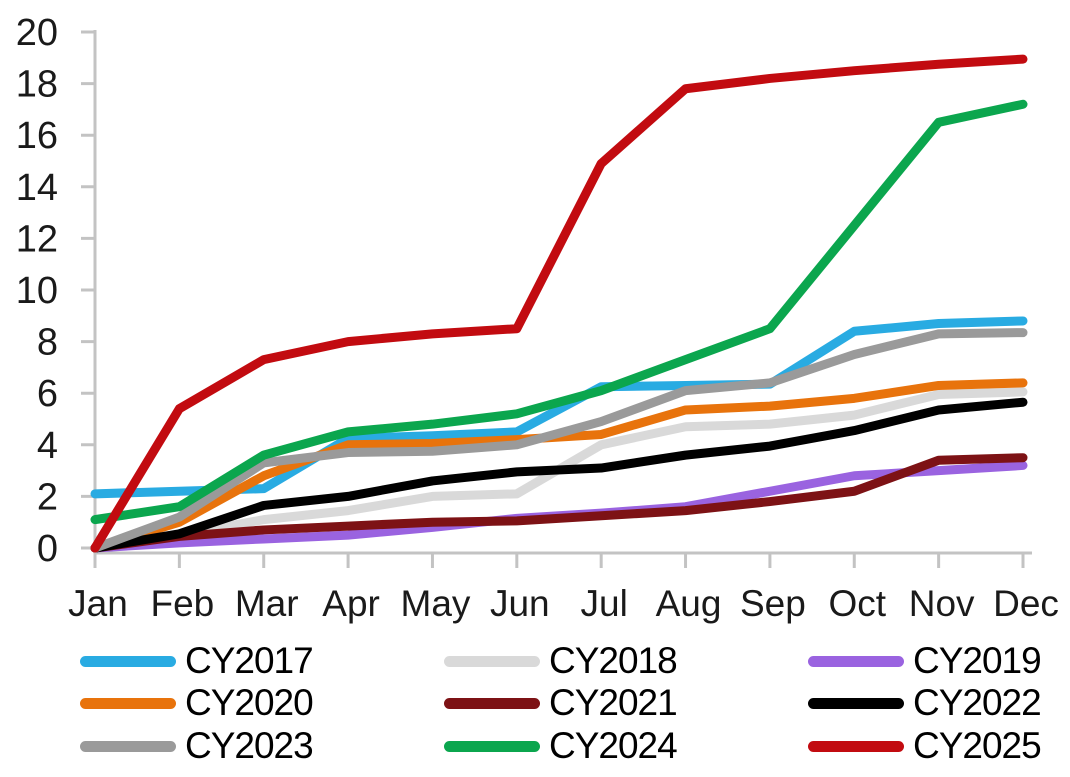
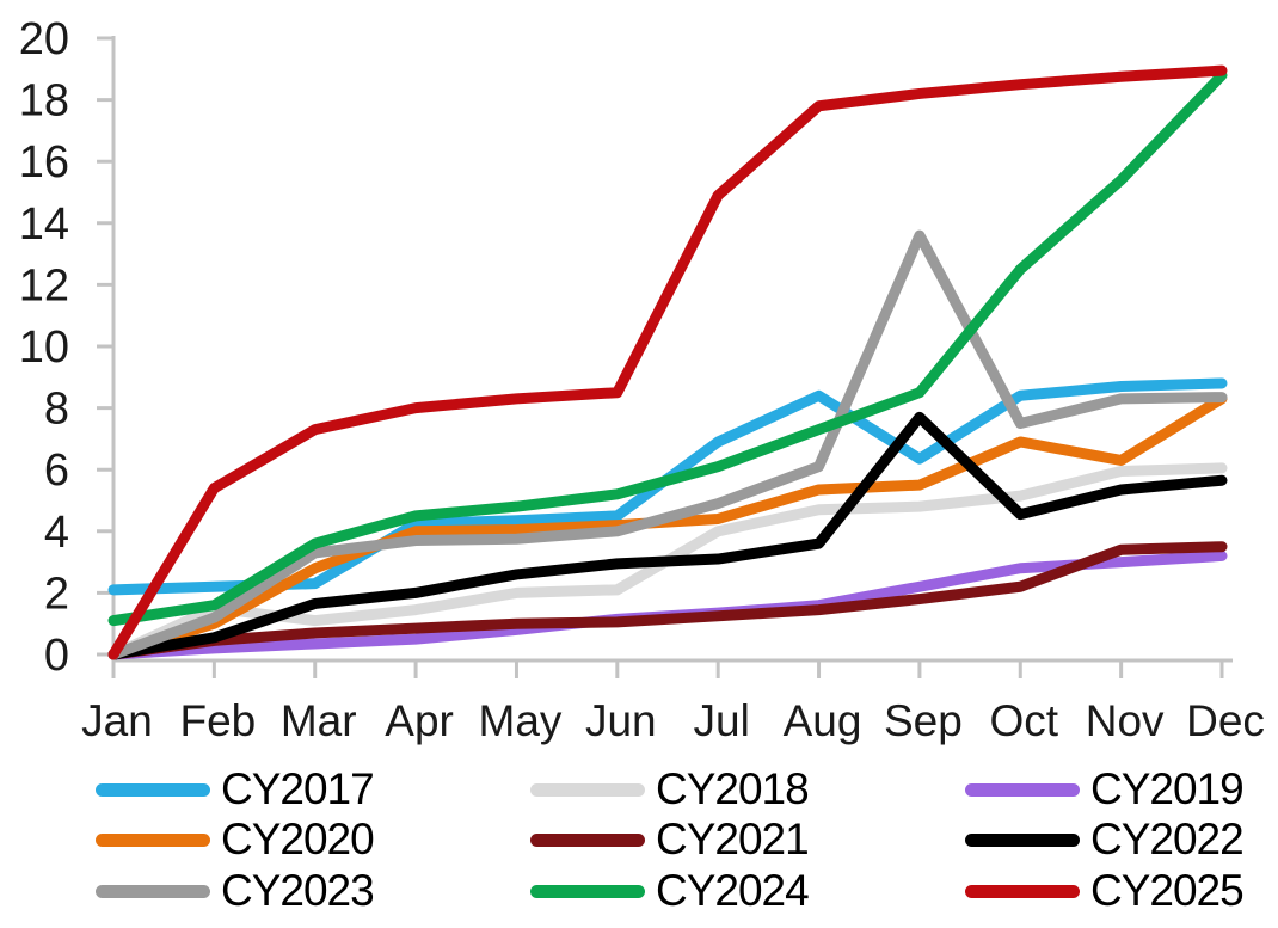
CY2018/Feb: 0.5 -> 1.5
CY2017/Jul: 6.2 -> 6.9
CY2017/Aug: 6.3 -> 8.4
CY2022/Sep: 4.0 -> 7.7
CY2023/Sep: 6.4 -> 13.6
CY2020/Oct: 5.8 -> 6.9
CY2024/Nov: 16.5 -> 15.4
CY2020/Dec: 6.4 -> 8.3
CY2024/Dec: 17.2 -> 18.8
